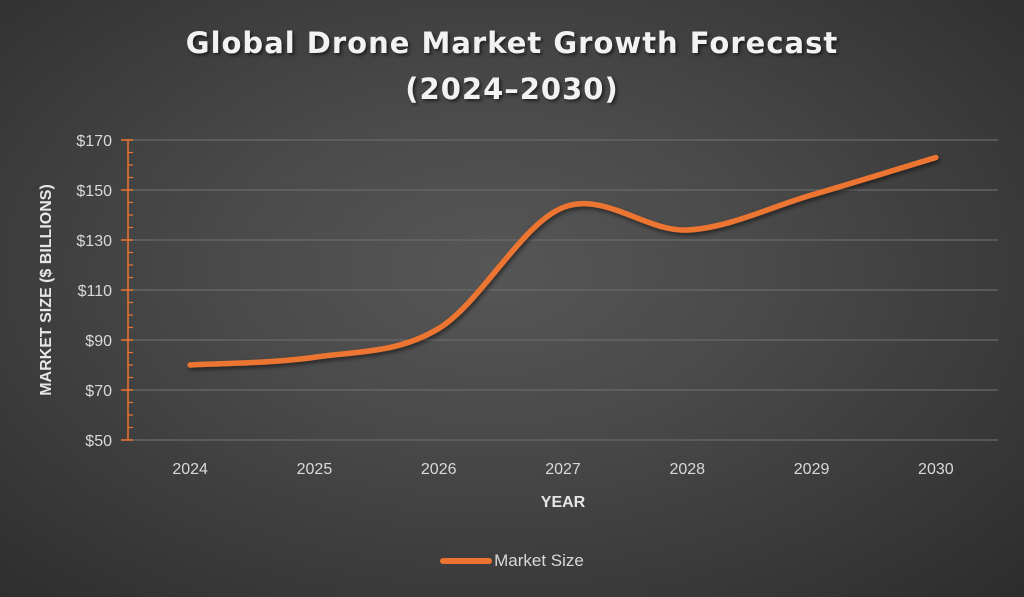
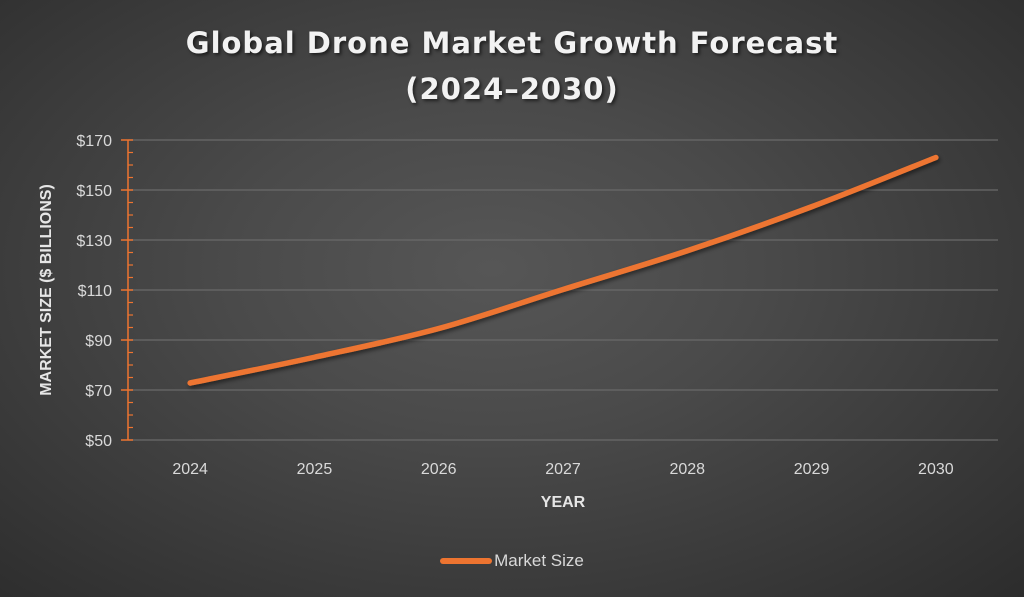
2024: $80 -> $73
2027: $143 -> $110
2028: $134 -> $126
2029: $148 -> $143
